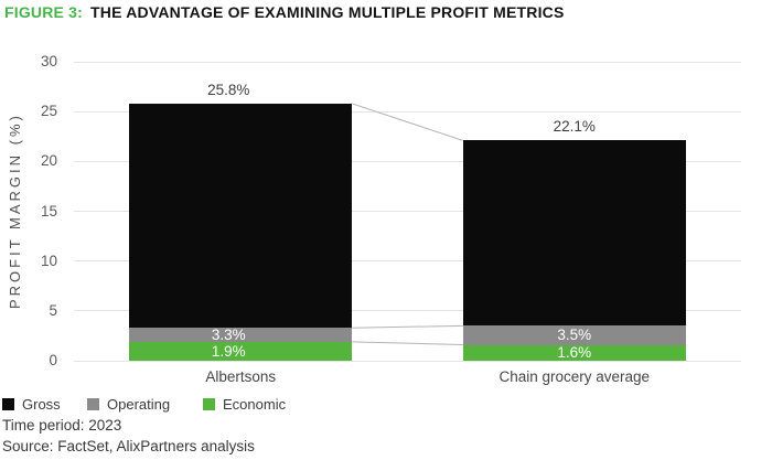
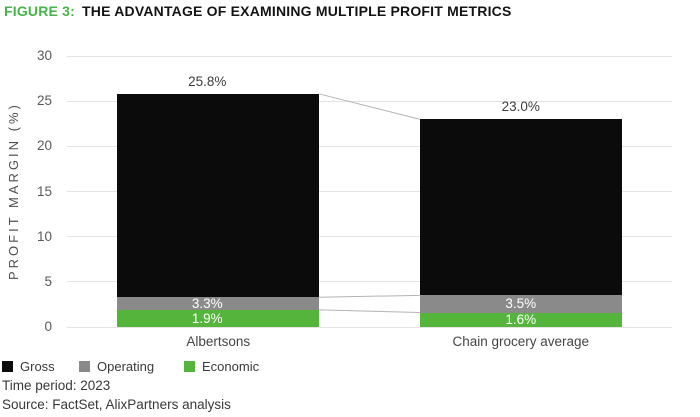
Gross/Chain grocery average: 22.1% -> 23.0%
